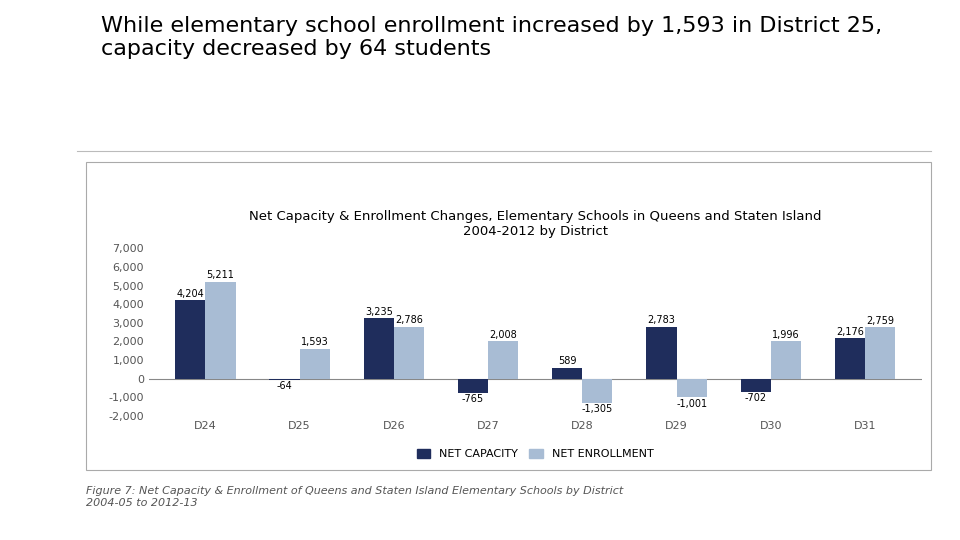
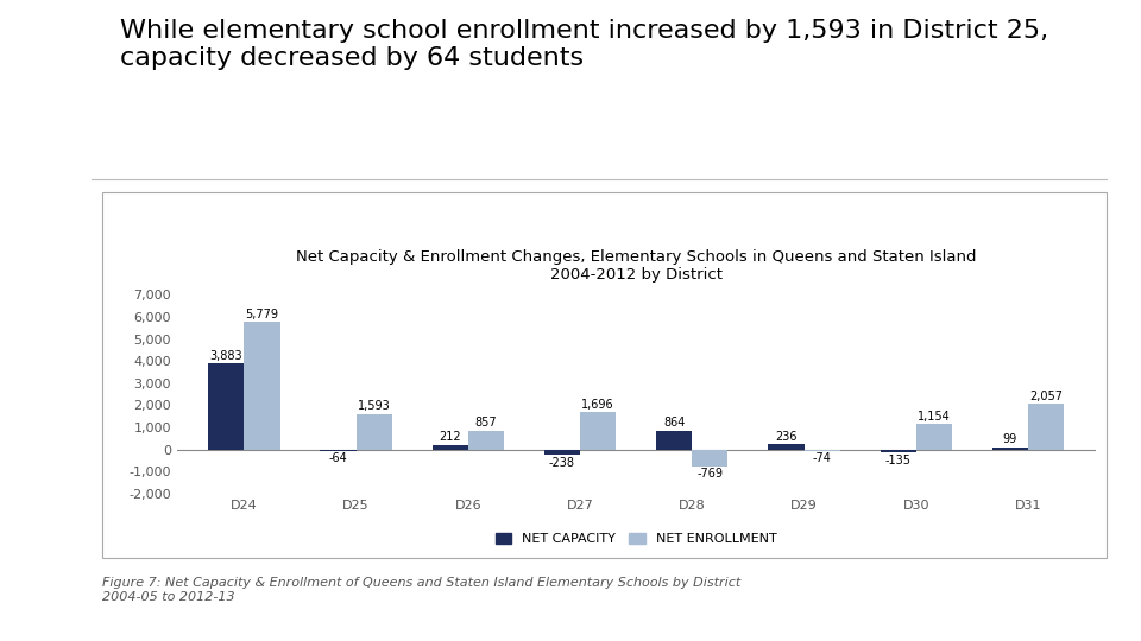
NET CAPACITY/D24: 4,204 -> 3,883
NET ENROLLMENT/D24: 5,211 -> 5,779
NET CAPACITY/D26: 3,235 -> 212
NET ENROLLMENT/D26: 2,786 -> 857
NET CAPACITY/D27: -765 -> -238
NET ENROLLMENT/D27: 2,008 -> 1,696
NET CAPACITY/D28: 589 -> 864
NET ENROLLMENT/D28: -1,305 -> -769
NET CAPACITY/D29: 2,783 -> 236
NET ENROLLMENT/D29: -1,001 -> -74
NET CAPACITY/D30: -702 -> -135
NET ENROLLMENT/D30: 1,996 -> 1,154
NET CAPACITY/D31: 2,176 -> 99
NET ENROLLMENT/D31: 2,759 -> 2,057
